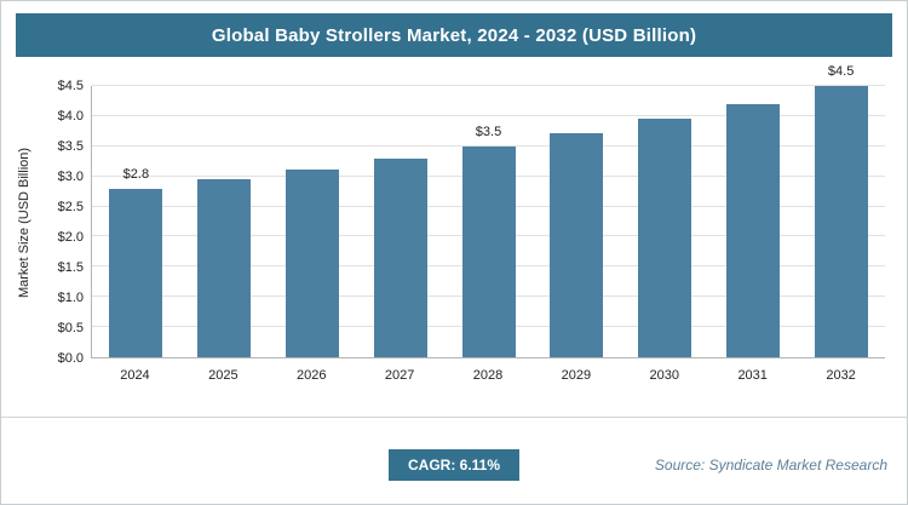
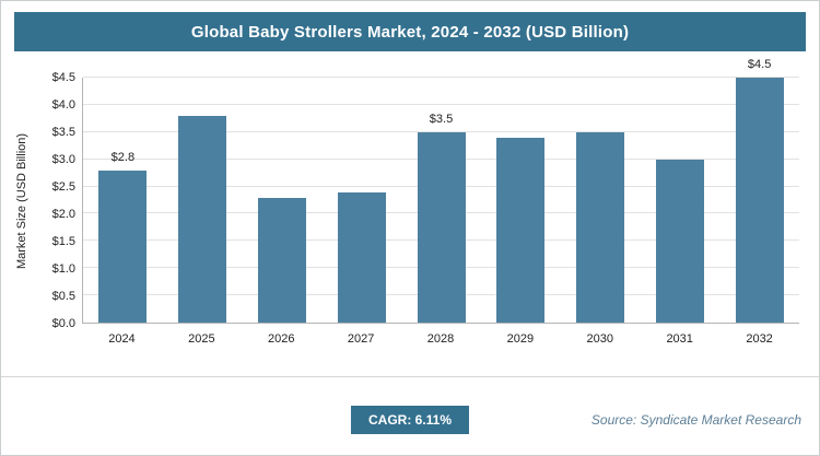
2025: $3.0 -> $3.8
2026: $3.1 -> $2.3
2027: $3.3 -> $2.4
2029: $3.7 -> $3.4
2030: $4.0 -> $3.5
2031: $4.2 -> $3.0
